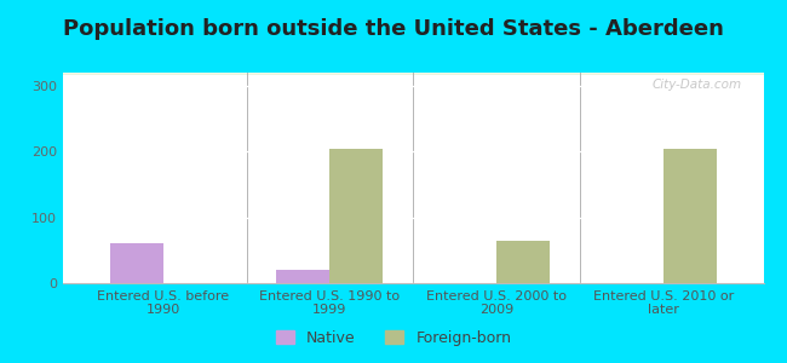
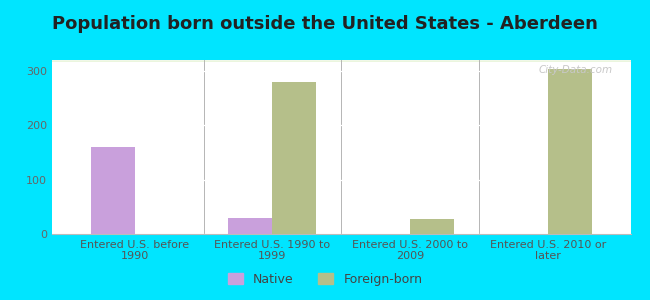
Native/Entered U.S. before 1990: 60 -> 160
Native/Entered U.S. 1990 to 1999: 20 -> 30
Foreign-born/Entered U.S. 1990 to 1999: 205 -> 280
Foreign-born/Entered U.S. 2000 to 2009: 65 -> 28
Foreign-born/Entered U.S. 2010 or later: 205 -> 304
